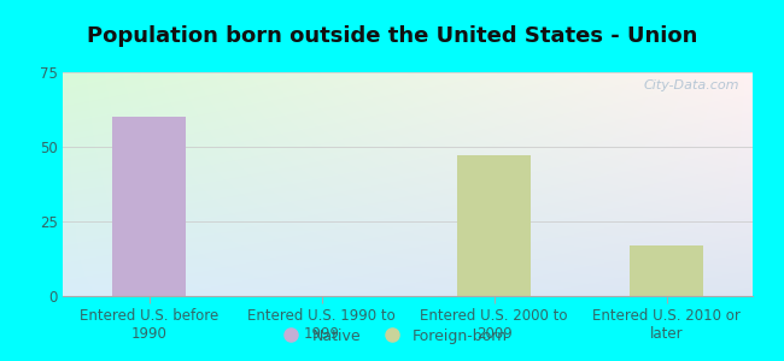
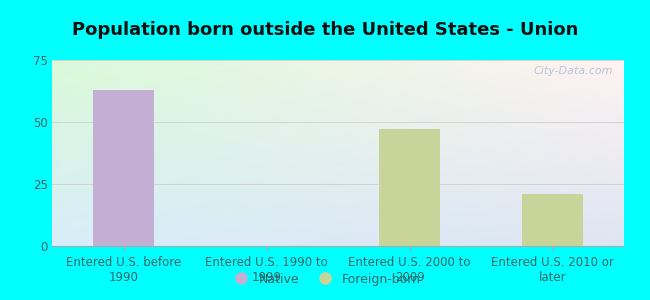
Entered U.S. before 1990: 60 -> 63
Entered U.S. 2010 or later: 17 -> 21
